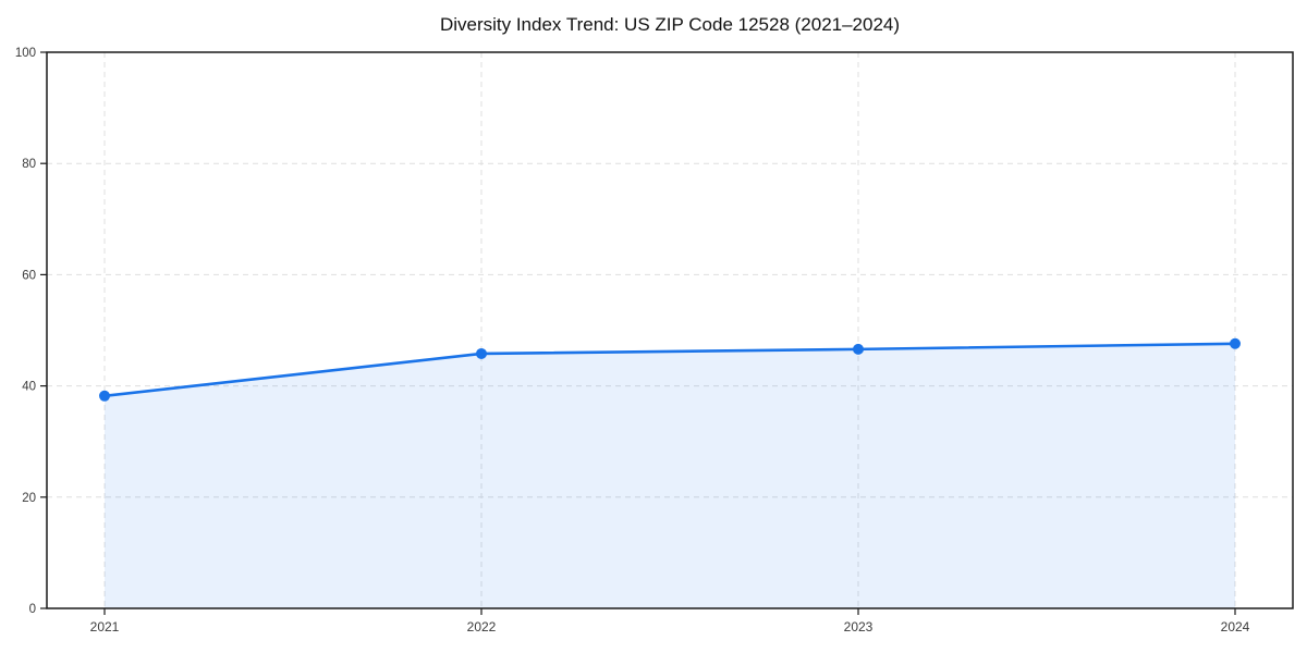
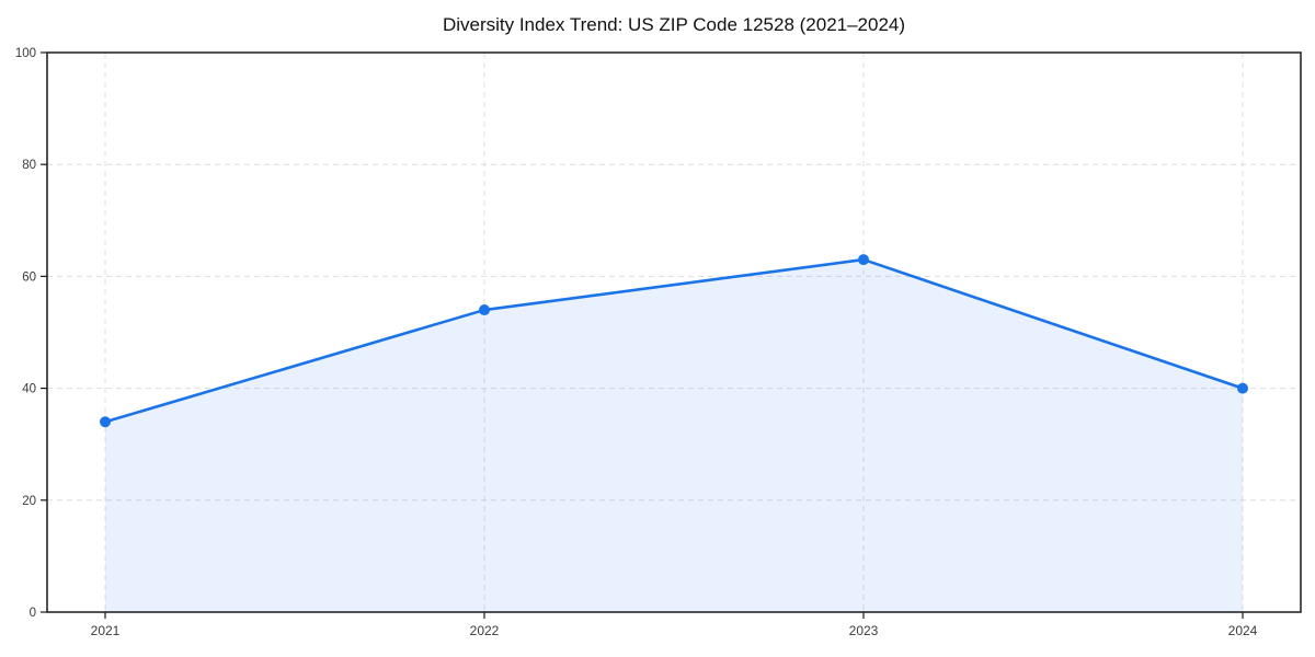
2021: 38 -> 34
2022: 46 -> 54
2023: 47 -> 63
2024: 48 -> 40
